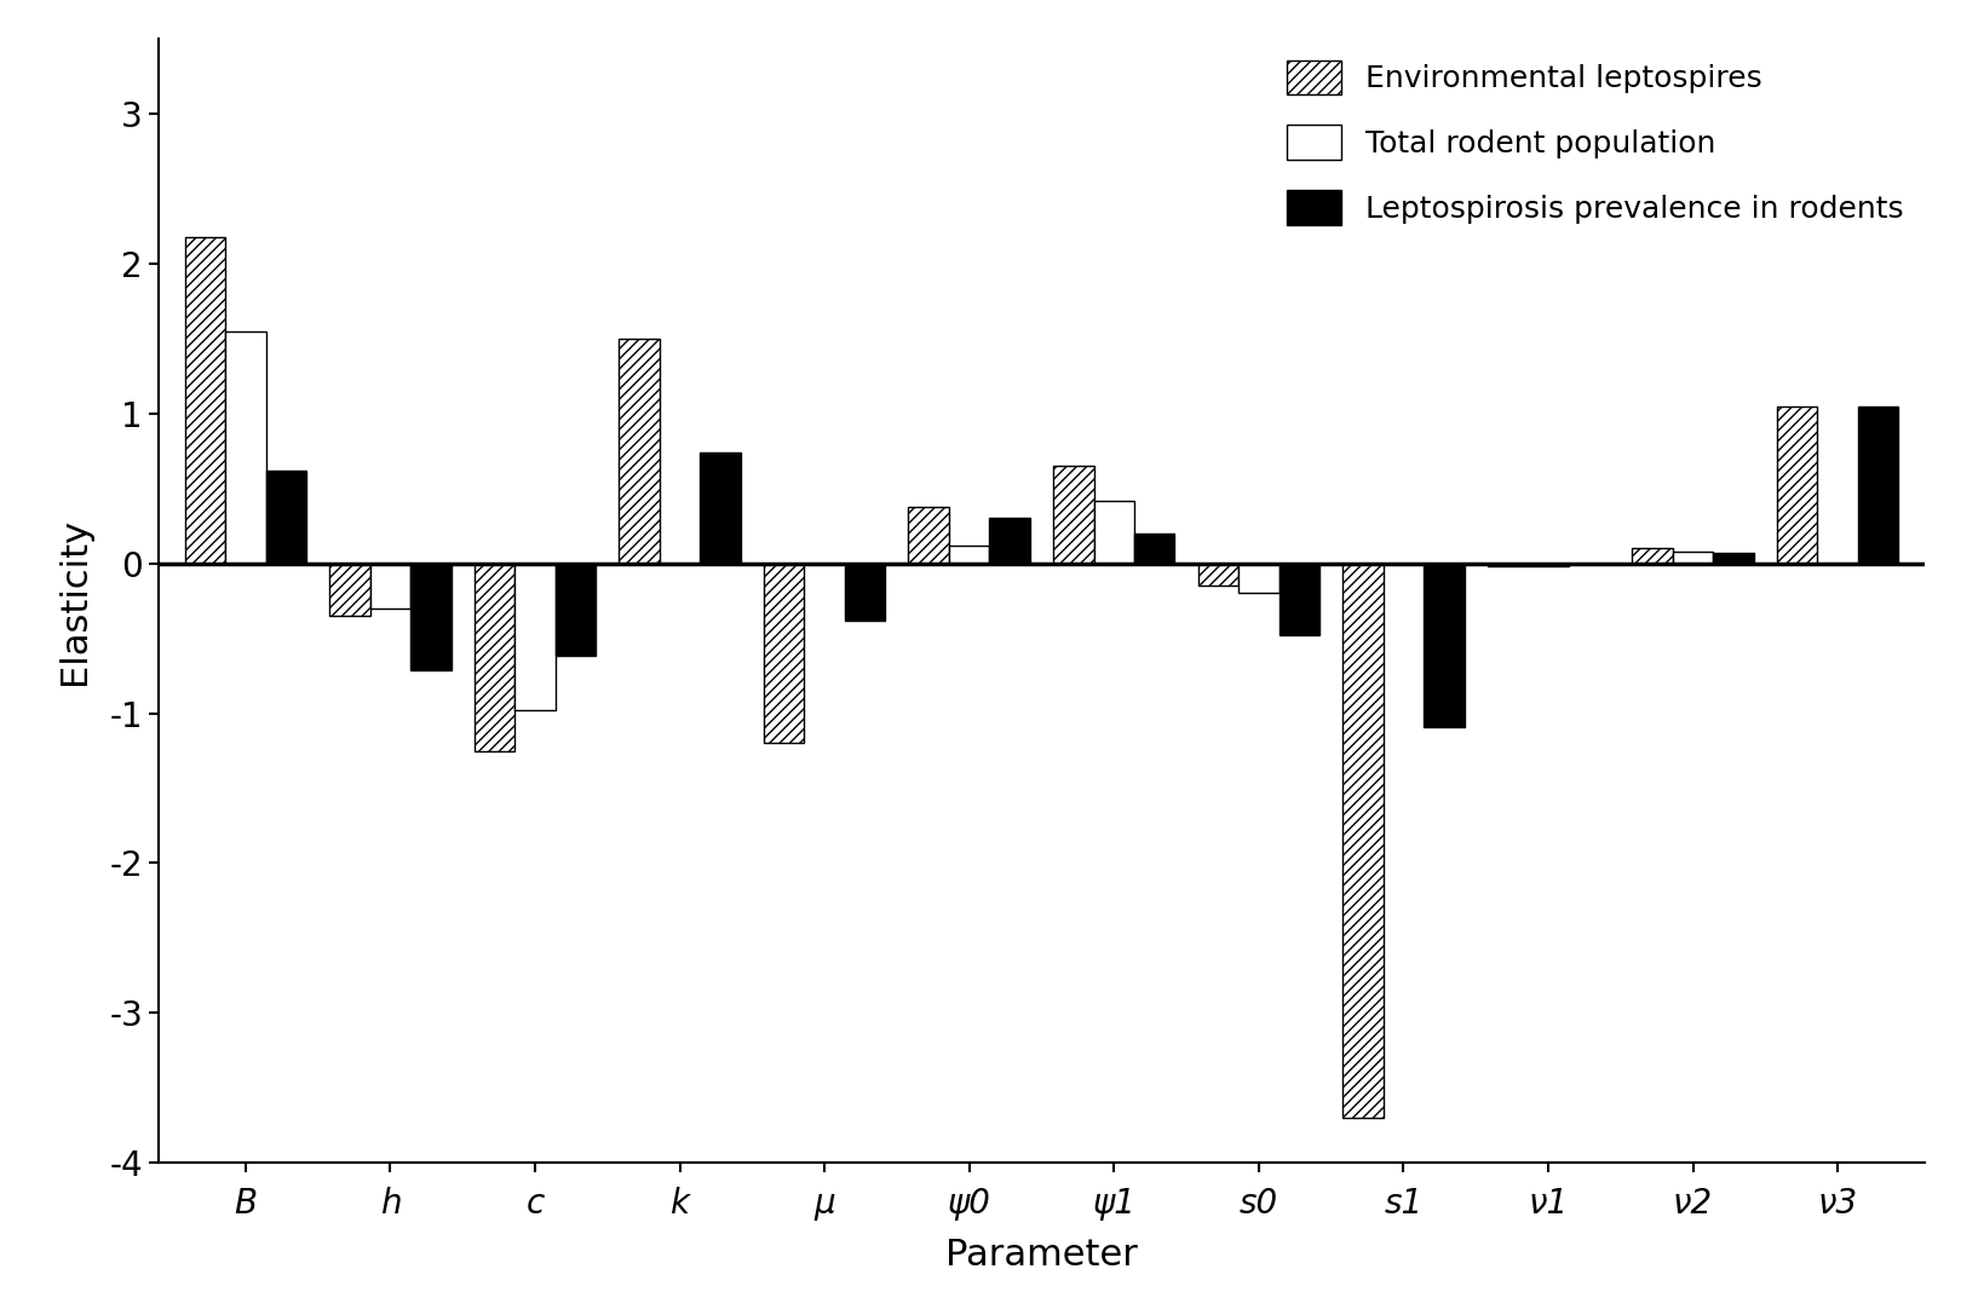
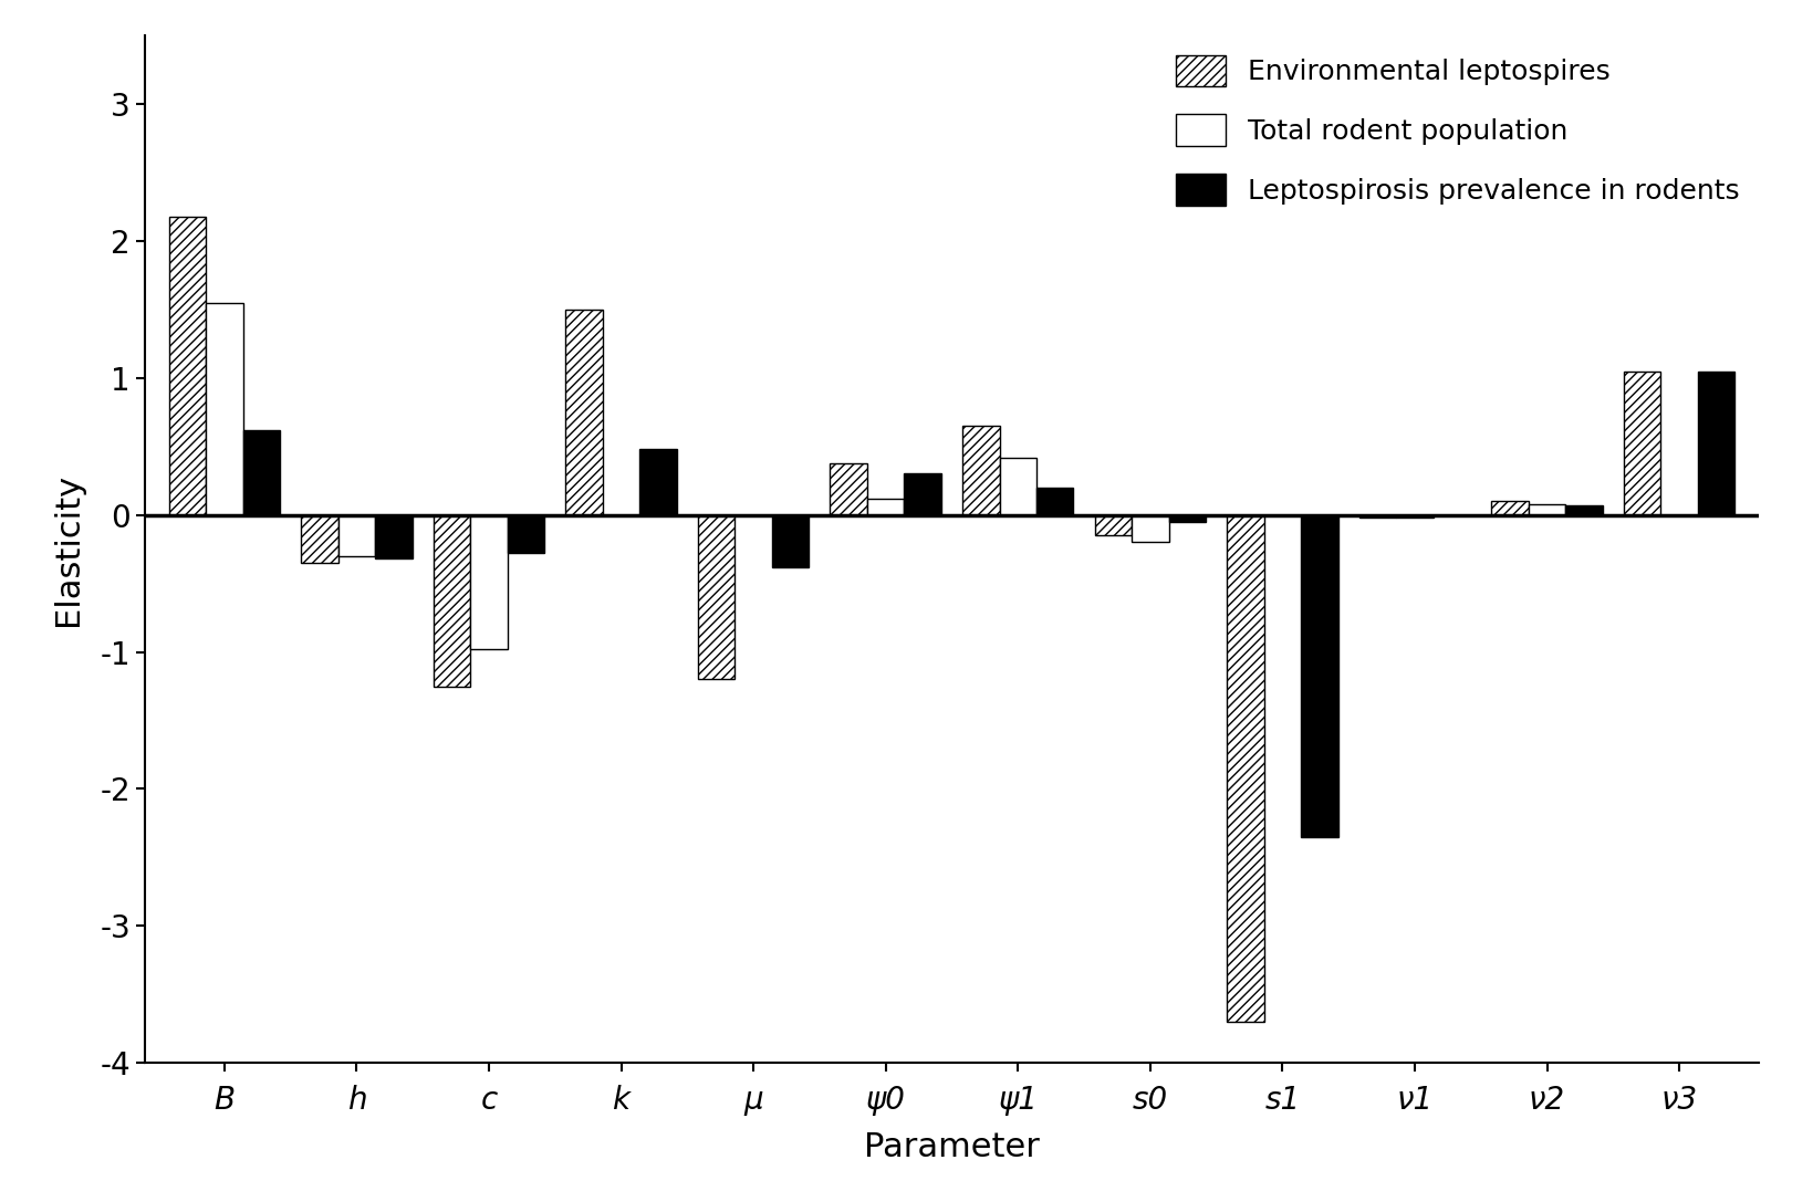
Leptospirosis prevalence in rodents/h: -0.71 -> -0.32
Leptospirosis prevalence in rodents/c: -0.62 -> -0.28
Leptospirosis prevalence in rodents/k: 0.74 -> 0.48
Leptospirosis prevalence in rodents/s0: -0.48 -> -0.05
Leptospirosis prevalence in rodents/s1: -1.09 -> -2.35
